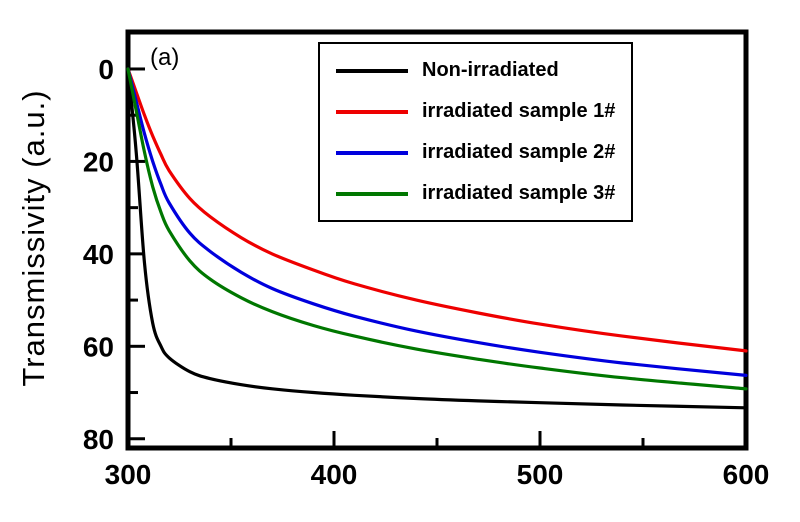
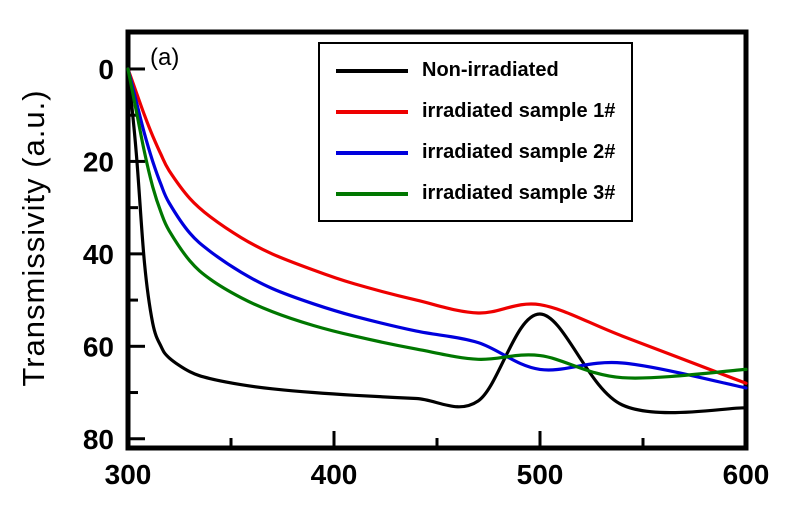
Non-irradiated/500: 72 -> 53
irradiated sample 1#/500: 55 -> 51
irradiated sample 2#/500: 61 -> 65
irradiated sample 3#/500: 65 -> 62
irradiated sample 1#/600: 61 -> 68
irradiated sample 2#/600: 66 -> 69
irradiated sample 3#/600: 69 -> 65
